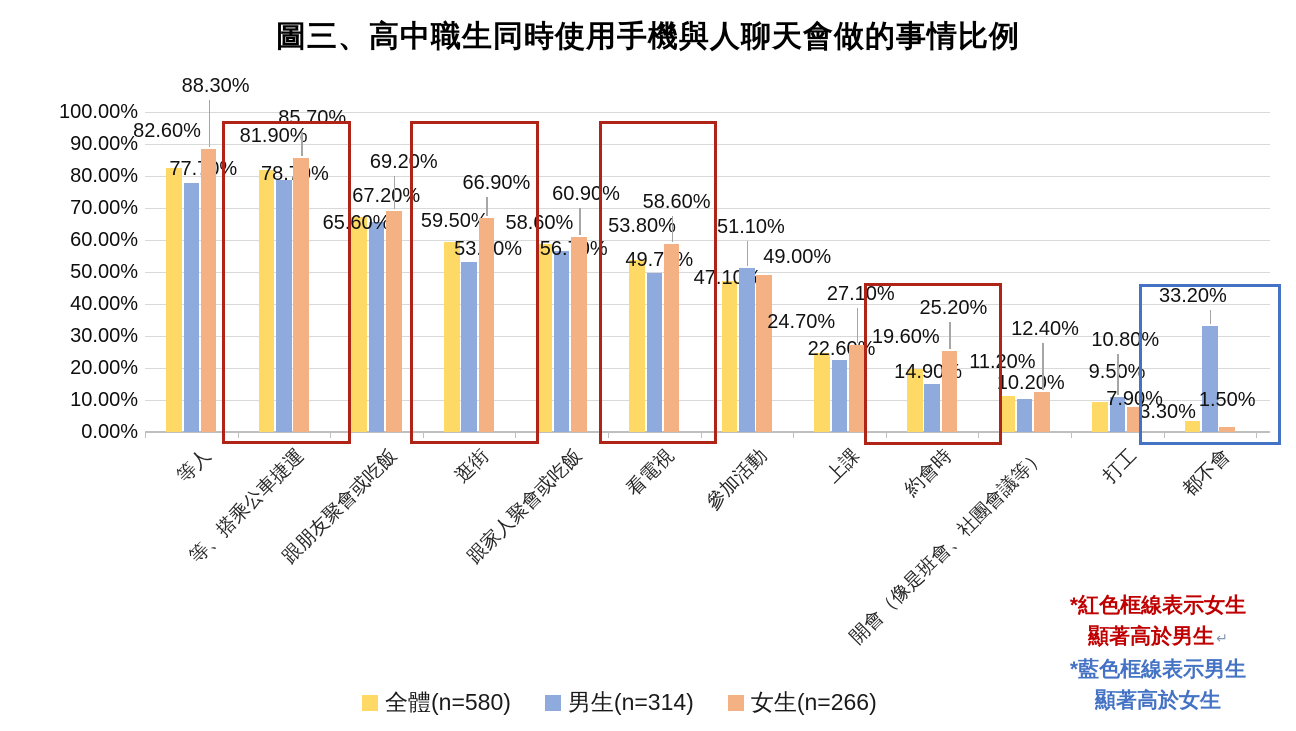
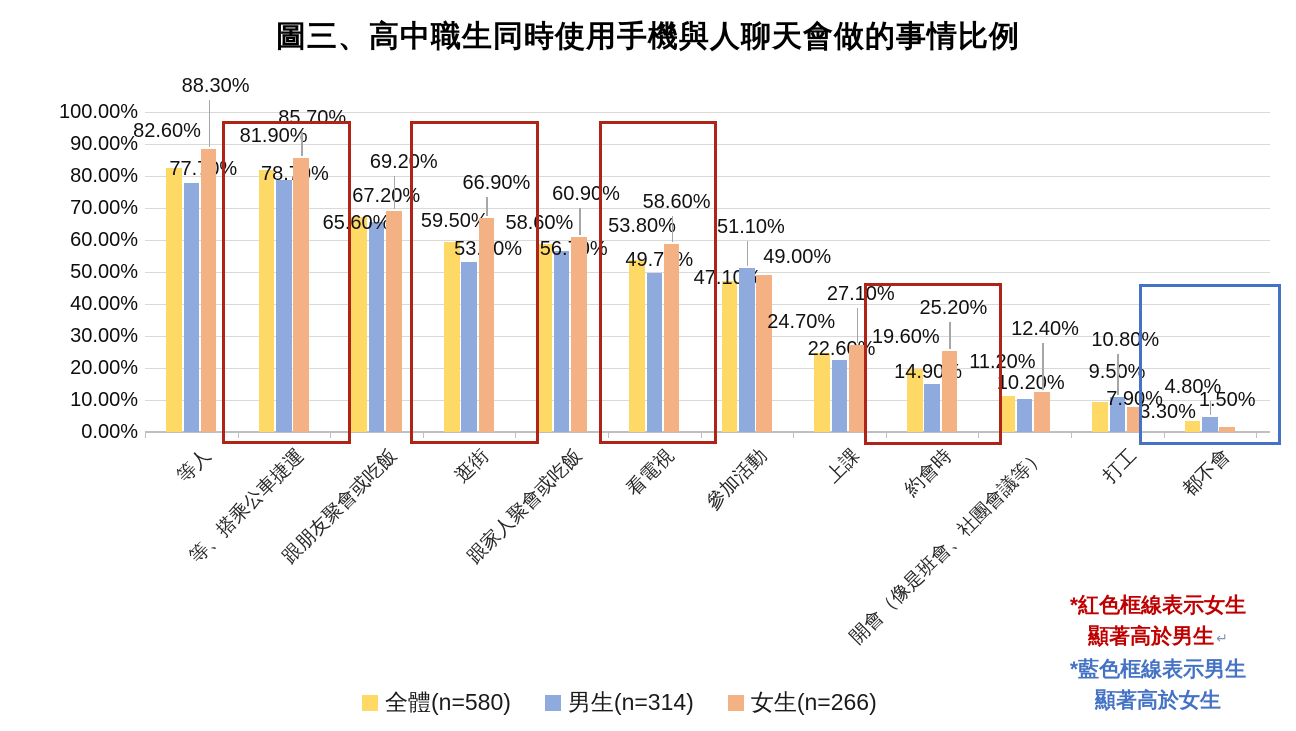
男生(n=314)/都不會: 33.20% -> 4.80%
